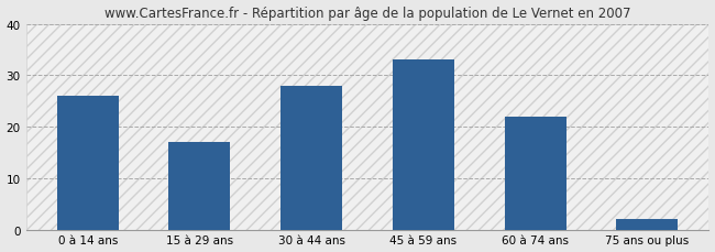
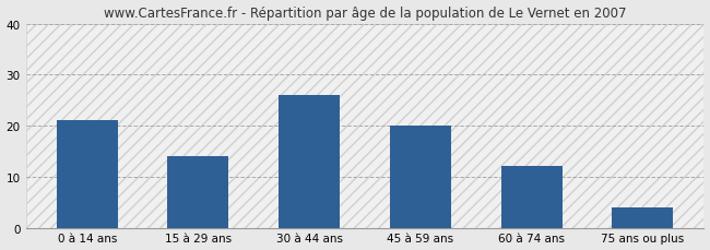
0 à 14 ans: 26 -> 21
15 à 29 ans: 17 -> 14
30 à 44 ans: 28 -> 26
45 à 59 ans: 33 -> 20
60 à 74 ans: 22 -> 12
75 ans ou plus: 2 -> 4
